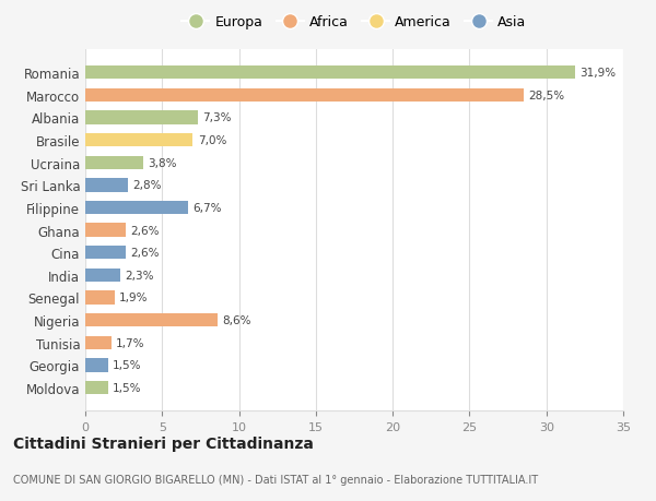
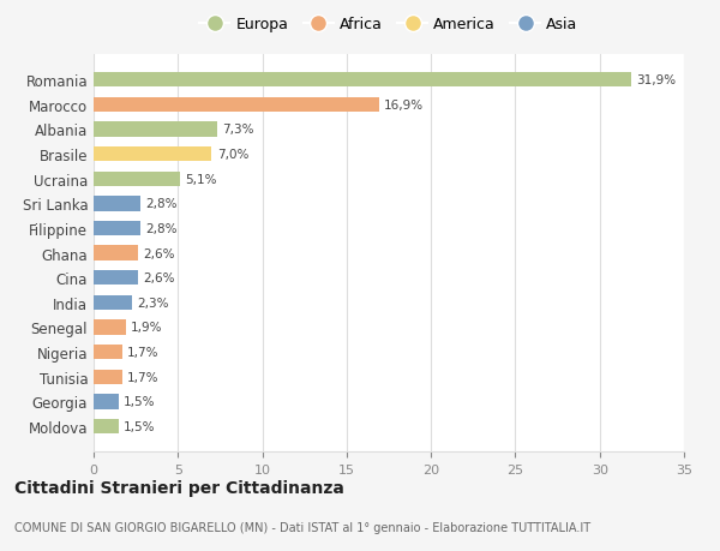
Marocco: 28,5% -> 16,9%
Ucraina: 3,8% -> 5,1%
Filippine: 6,7% -> 2,8%
Nigeria: 8,6% -> 1,7%
